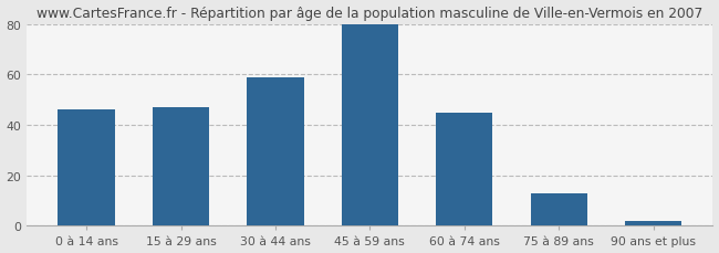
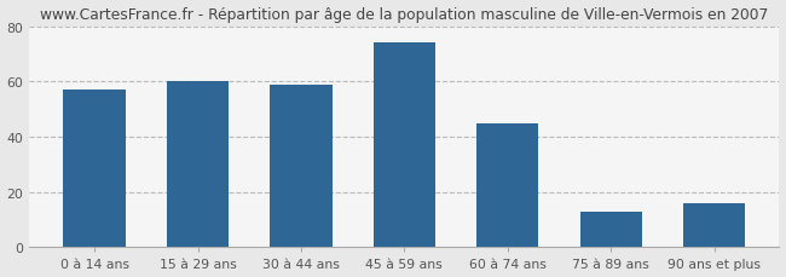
0 à 14 ans: 46 -> 57
15 à 29 ans: 47 -> 60
45 à 59 ans: 80 -> 74
90 ans et plus: 2 -> 16
